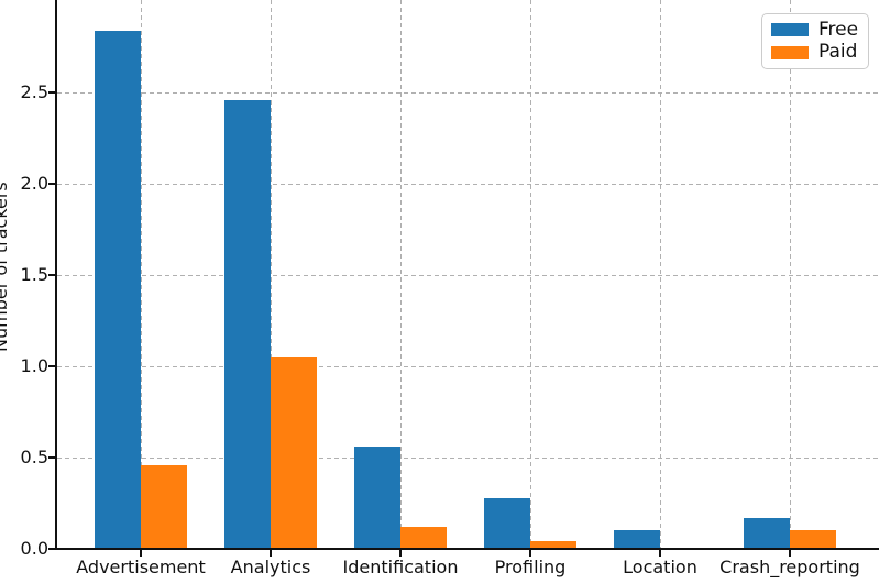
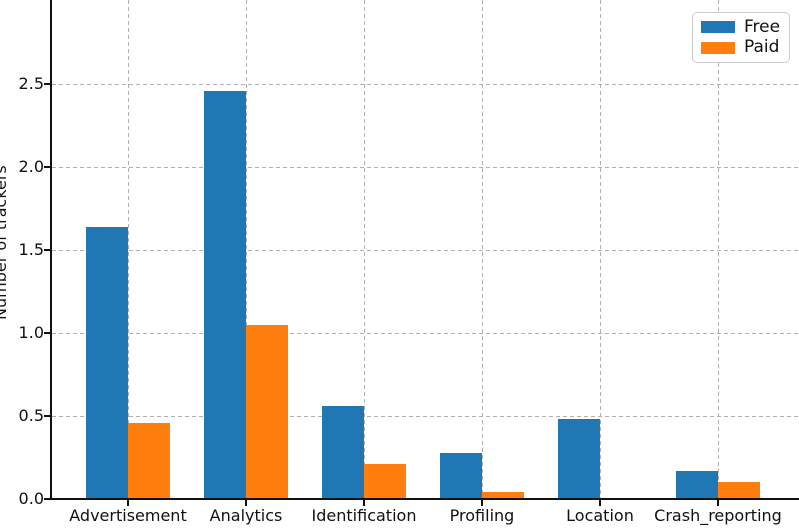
Free/Advertisement: 2.84 -> 1.64
Paid/Identification: 0.12 -> 0.21
Free/Location: 0.10 -> 0.48
